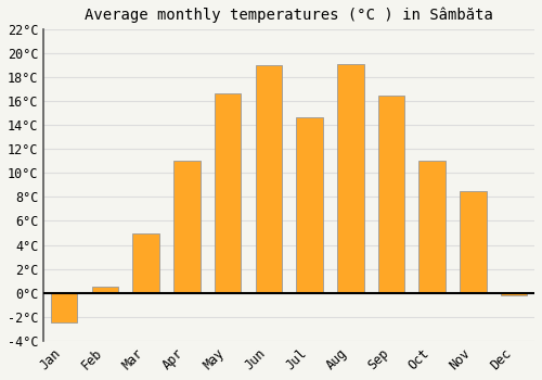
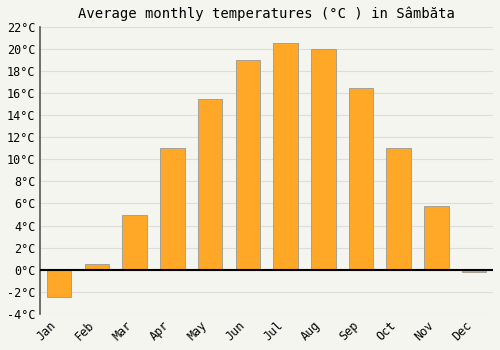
May: 16.6°C -> 15.5°C
Jul: 14.6°C -> 20.5°C
Aug: 19.1°C -> 20.0°C
Nov: 8.5°C -> 5.8°C
